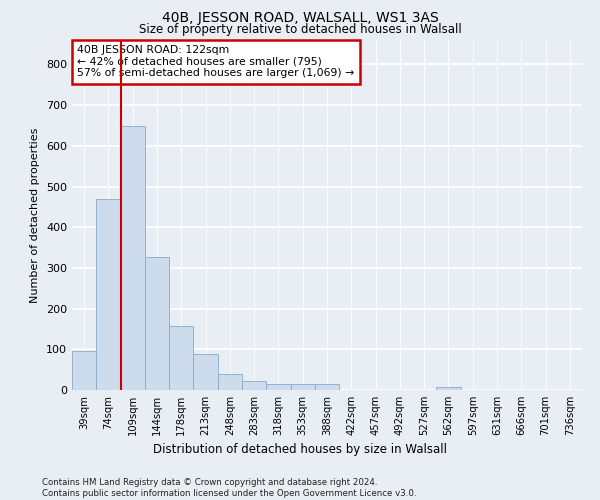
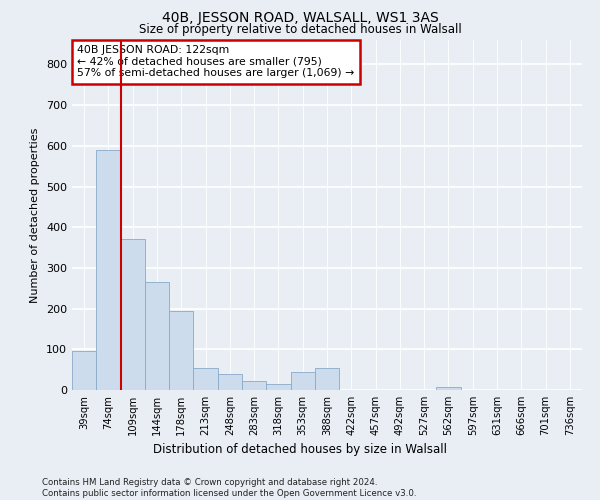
74sqm: 470 -> 590
109sqm: 648 -> 370
144sqm: 327 -> 265
178sqm: 157 -> 195
213sqm: 88 -> 55
353sqm: 15 -> 45
388sqm: 14 -> 55
